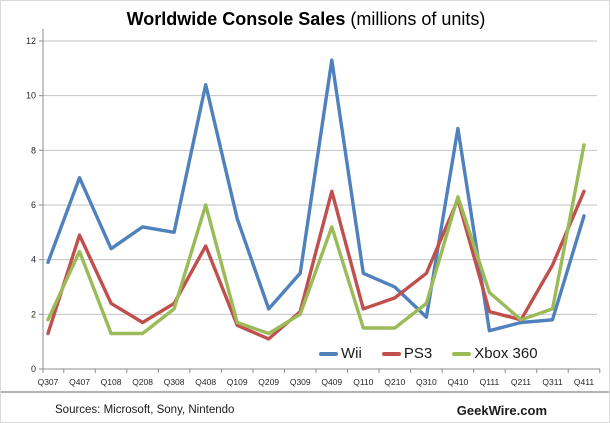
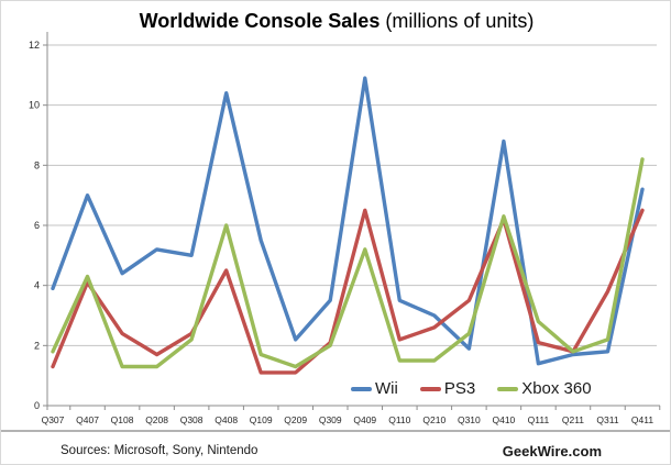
PS3/Q407: 4.9 -> 4.1
PS3/Q109: 1.6 -> 1.1
Wii/Q409: 11.3 -> 10.9
Wii/Q411: 5.6 -> 7.2
